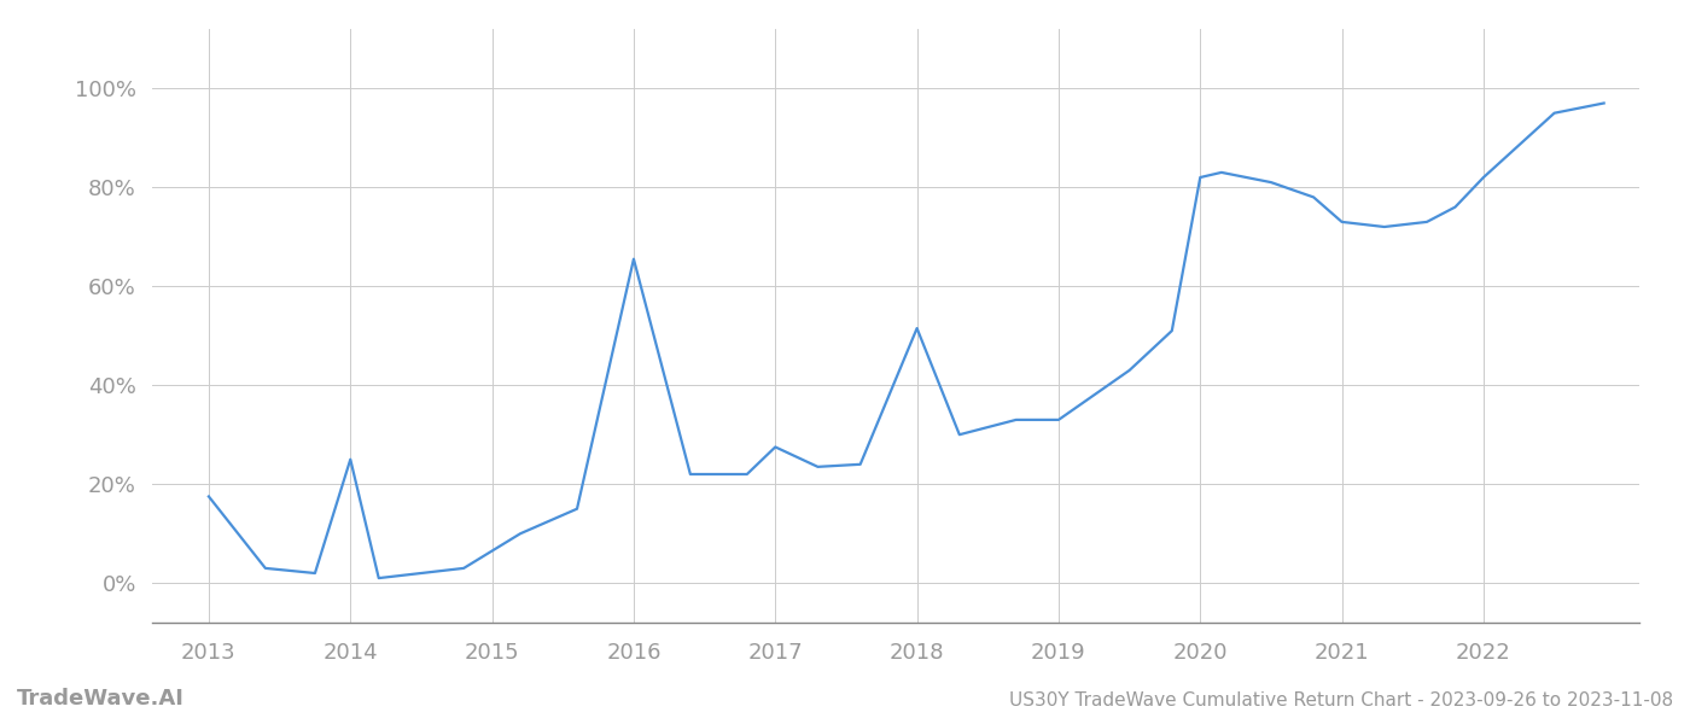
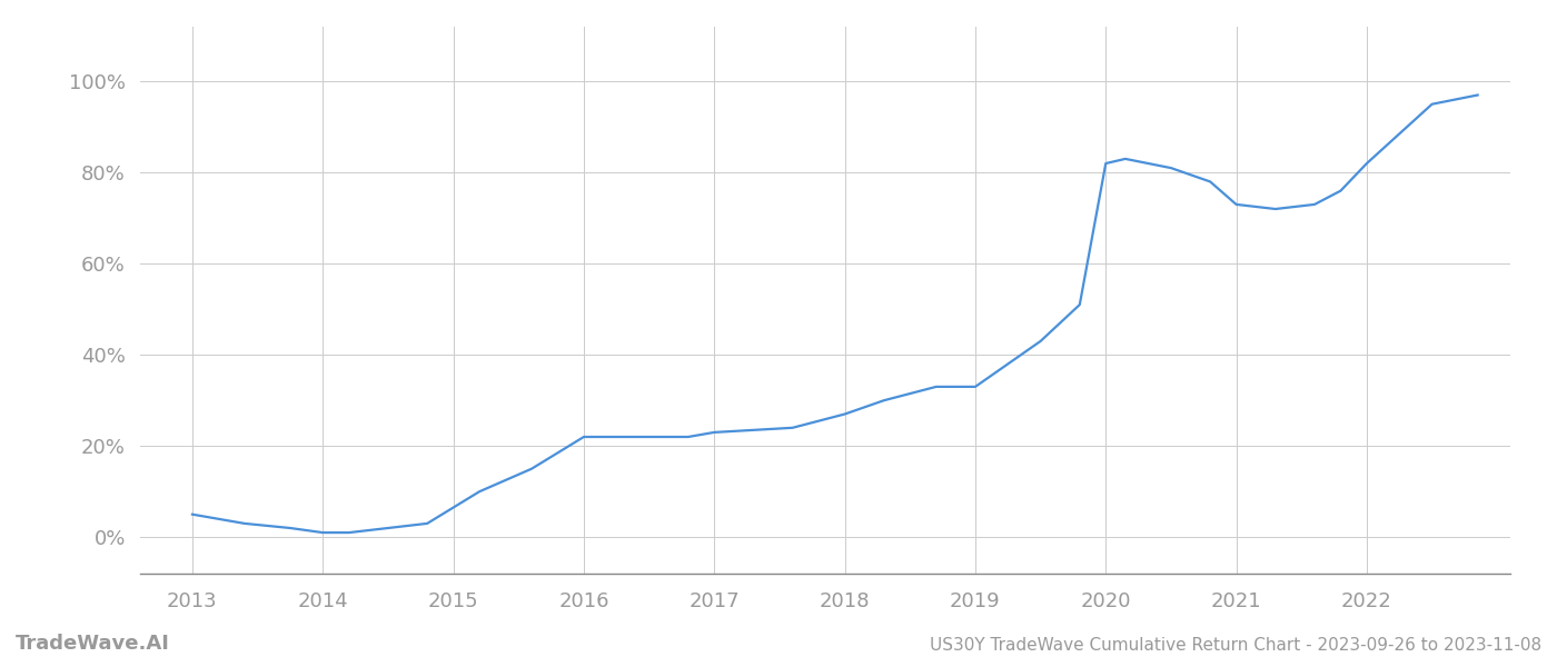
2013: 17.5% -> 5.0%
2014: 25.0% -> 1.0%
2016: 65.5% -> 22.0%
2017: 27.5% -> 23.0%
2018: 51.5% -> 27.0%
